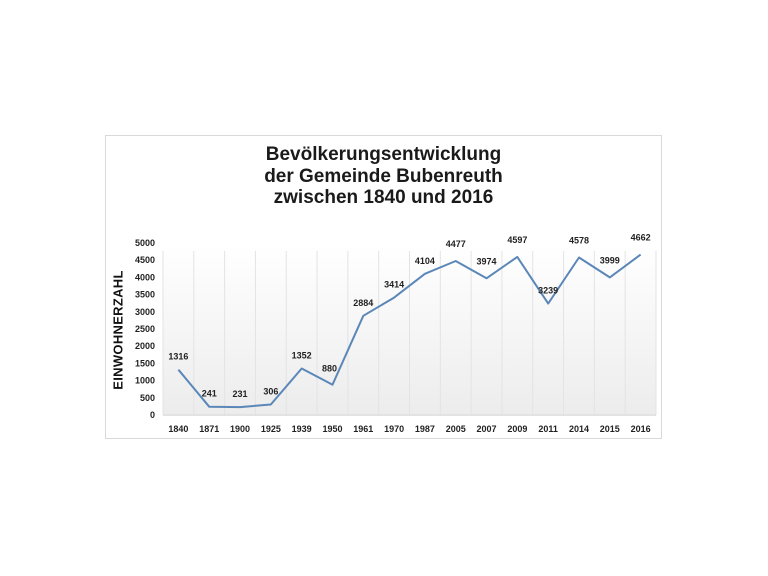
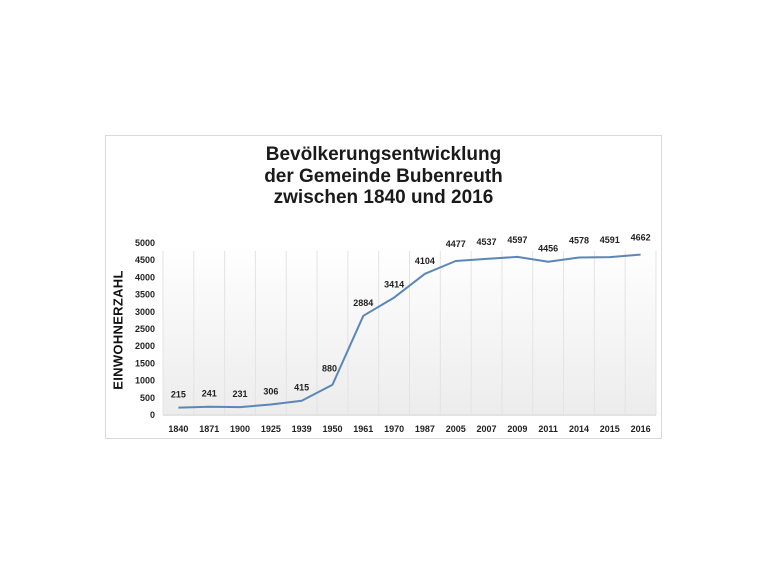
1840: 1316 -> 215
1939: 1352 -> 415
2007: 3974 -> 4537
2011: 3239 -> 4456
2015: 3999 -> 4591
